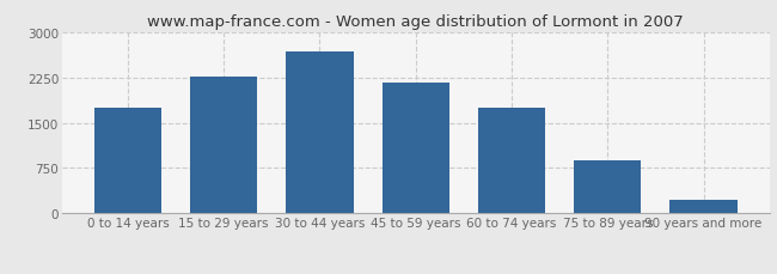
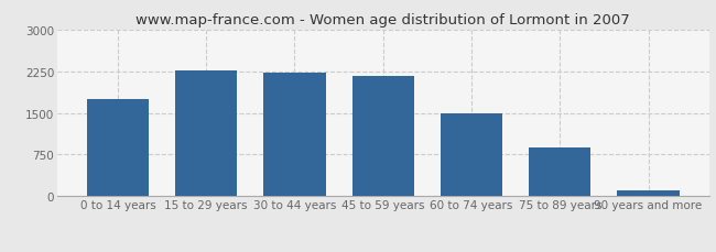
30 to 44 years: 2680 -> 2230
60 to 74 years: 1740 -> 1490
90 years and more: 220 -> 100
